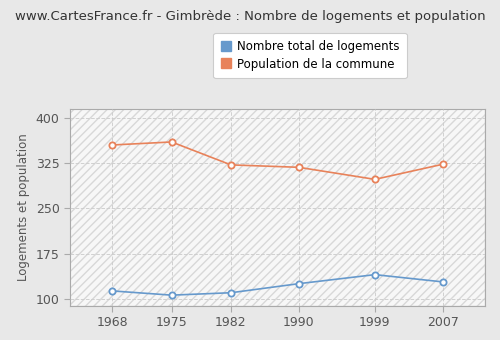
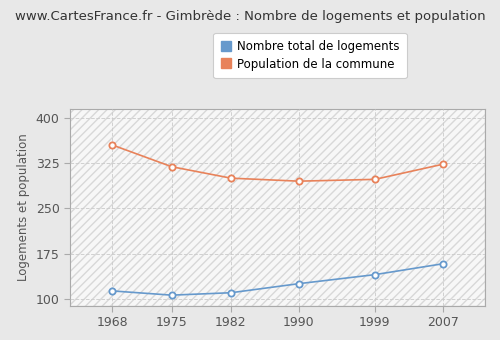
Population de la commune/1975: 360 -> 319
Population de la commune/1982: 322 -> 300
Population de la commune/1990: 318 -> 295
Nombre total de logements/2007: 128 -> 158
